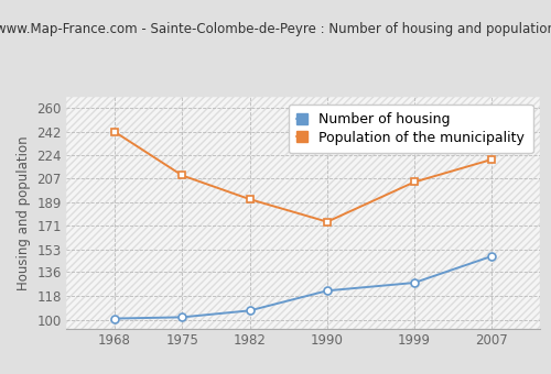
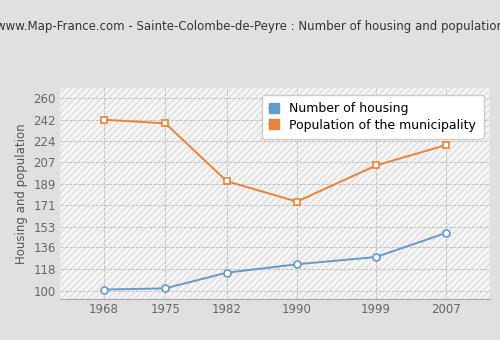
Population of the municipality/1975: 209 -> 239
Number of housing/1982: 107 -> 115
